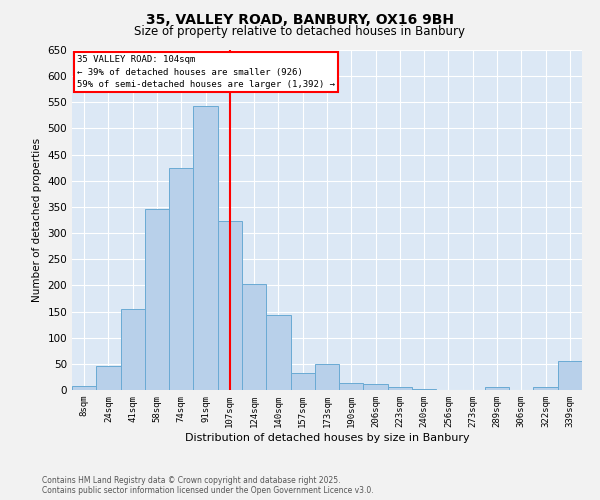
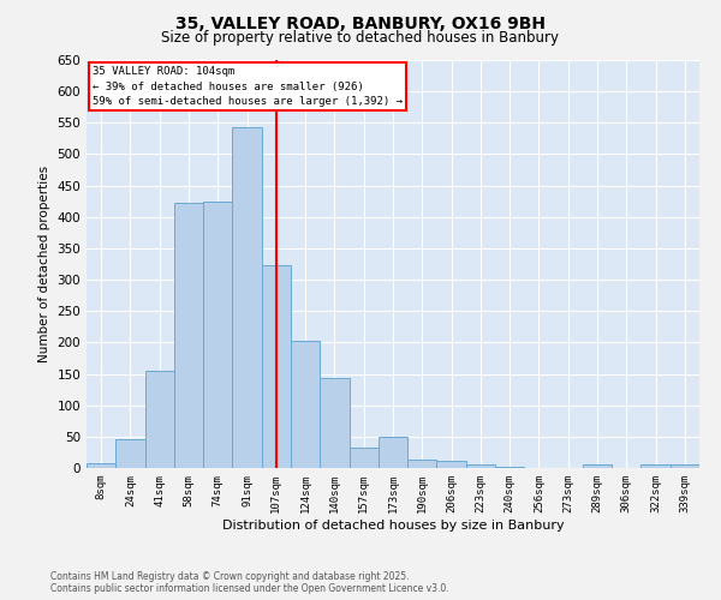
58sqm: 346 -> 422
339sqm: 56 -> 6
